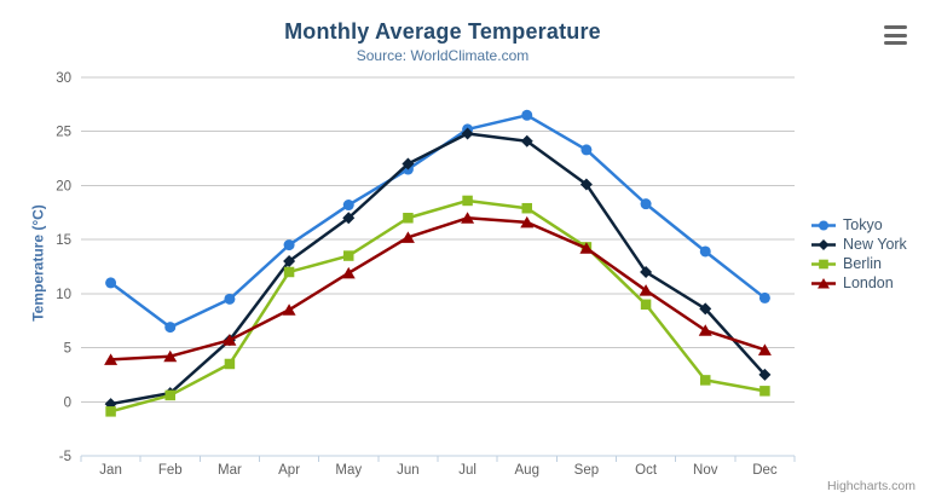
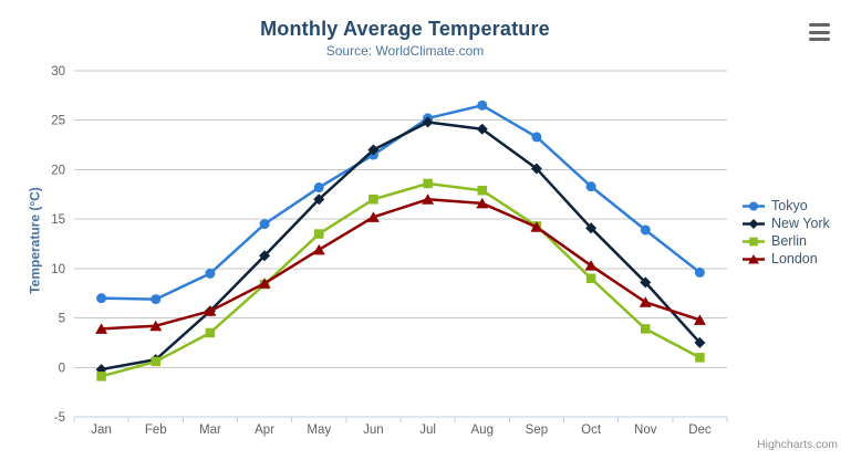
Tokyo/Jan: 11 -> 7
New York/Apr: 13 -> 11
Berlin/Apr: 12 -> 8
New York/Oct: 12 -> 14
Berlin/Nov: 2 -> 4
